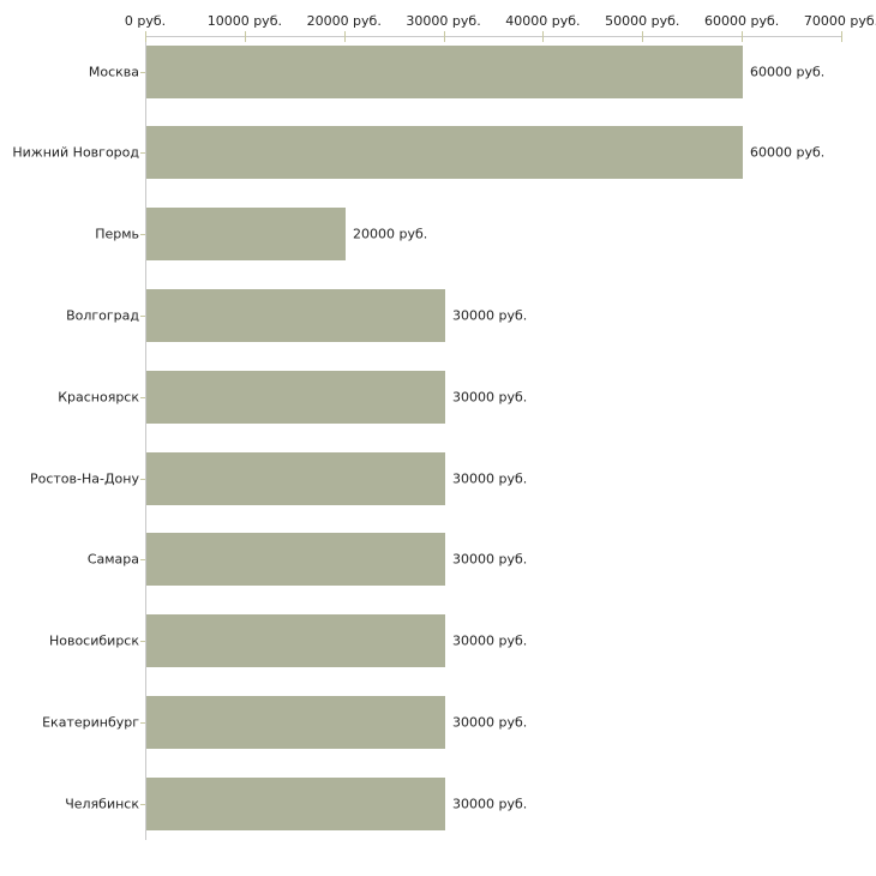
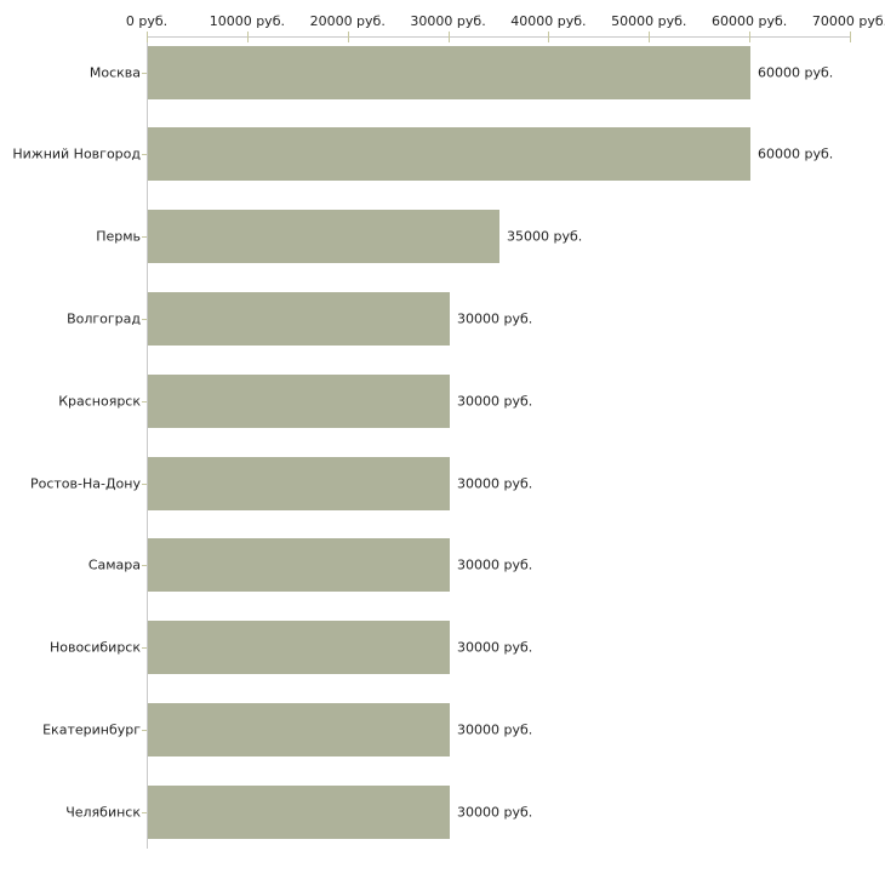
Пермь: 20000 -> 35000
